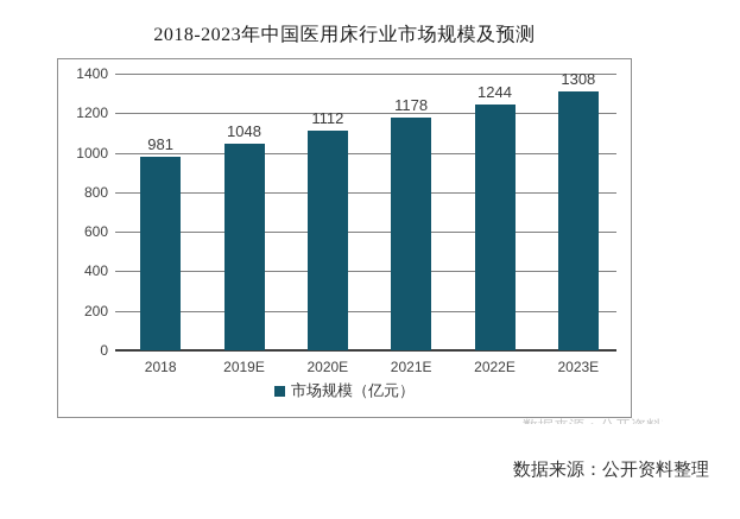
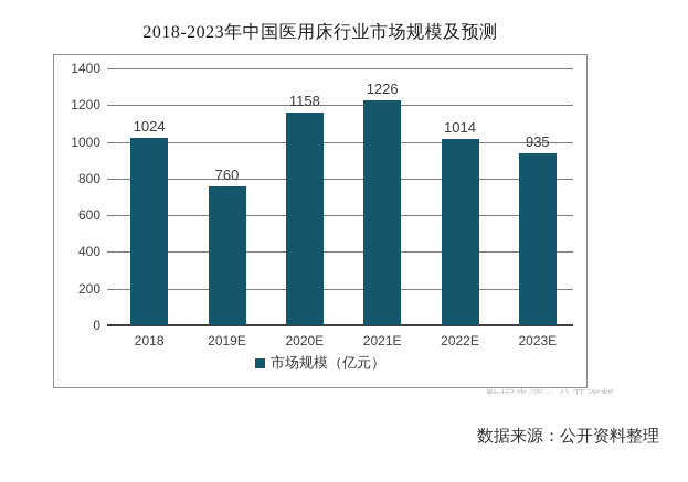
2018: 981 -> 1024
2019E: 1048 -> 760
2020E: 1112 -> 1158
2021E: 1178 -> 1226
2022E: 1244 -> 1014
2023E: 1308 -> 935
